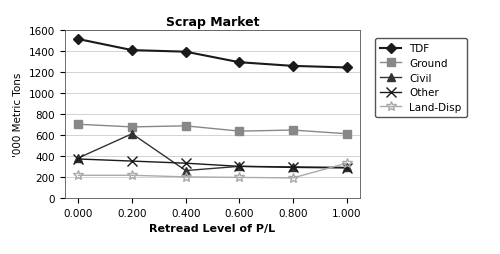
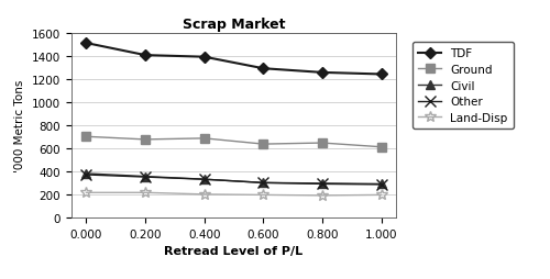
Civil/0.200: 610 -> 360
Civil/0.400: 260 -> 330
Land-Disp/1.000: 330 -> 200
